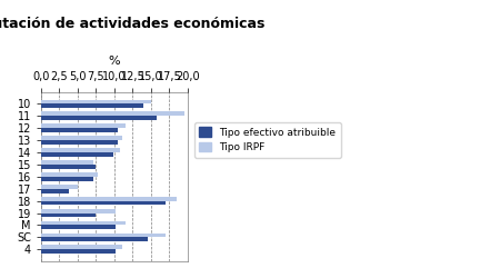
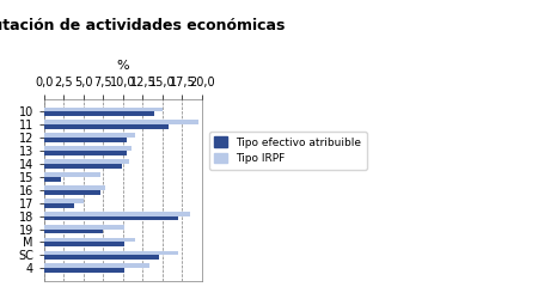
Tipo efectivo atribuible/15: 7,5 -> 2,2
Tipo IRPF/4: 11,0 -> 13,4
